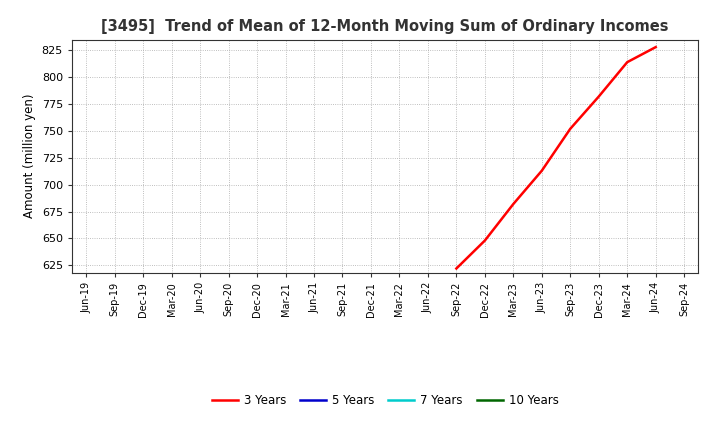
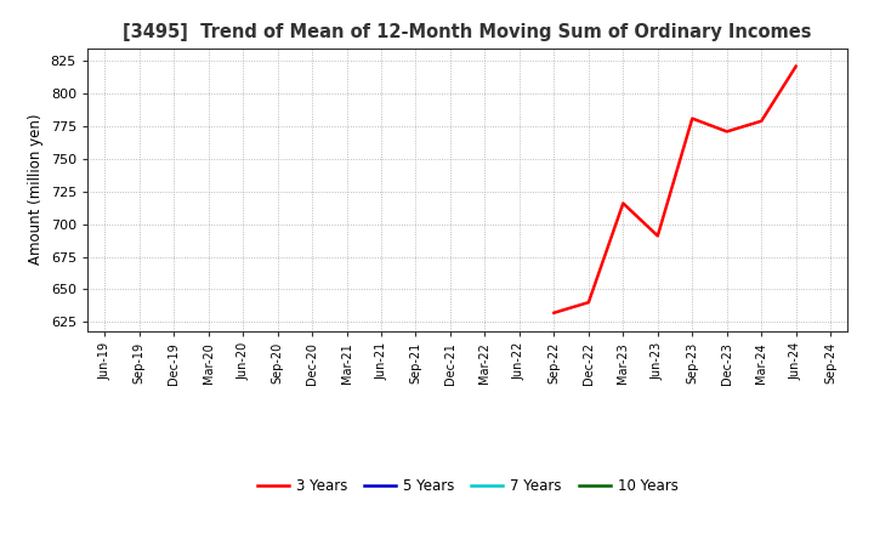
Sep-22: 622 -> 632
Dec-22: 648 -> 640
Mar-23: 682 -> 716
Jun-23: 713 -> 691
Sep-23: 752 -> 781
Dec-23: 782 -> 771
Mar-24: 814 -> 779
Jun-24: 828 -> 821
